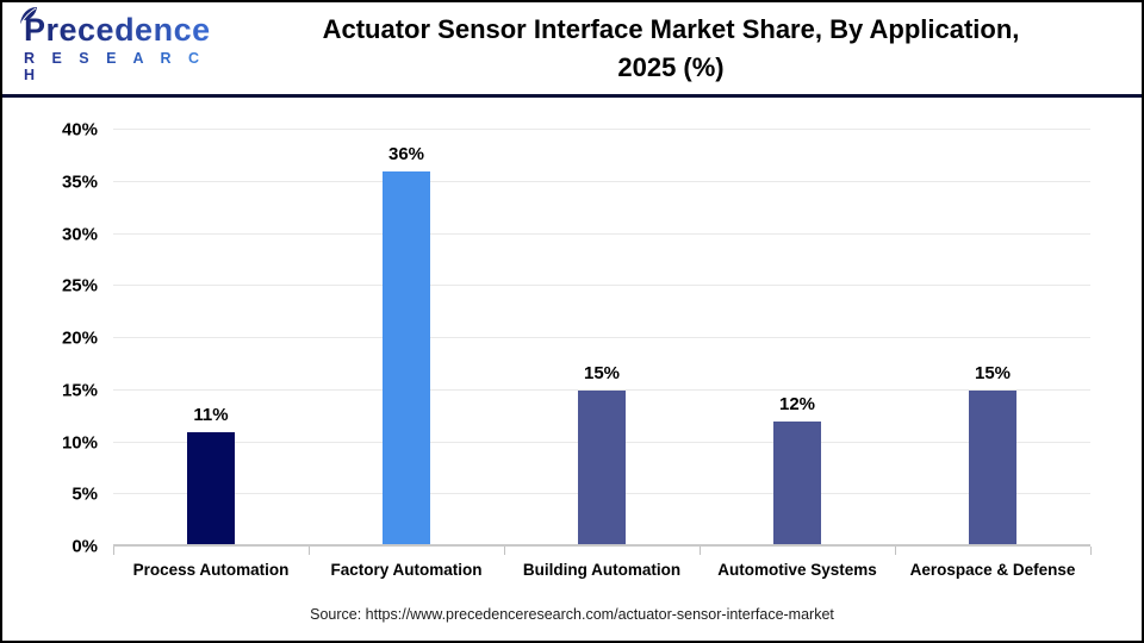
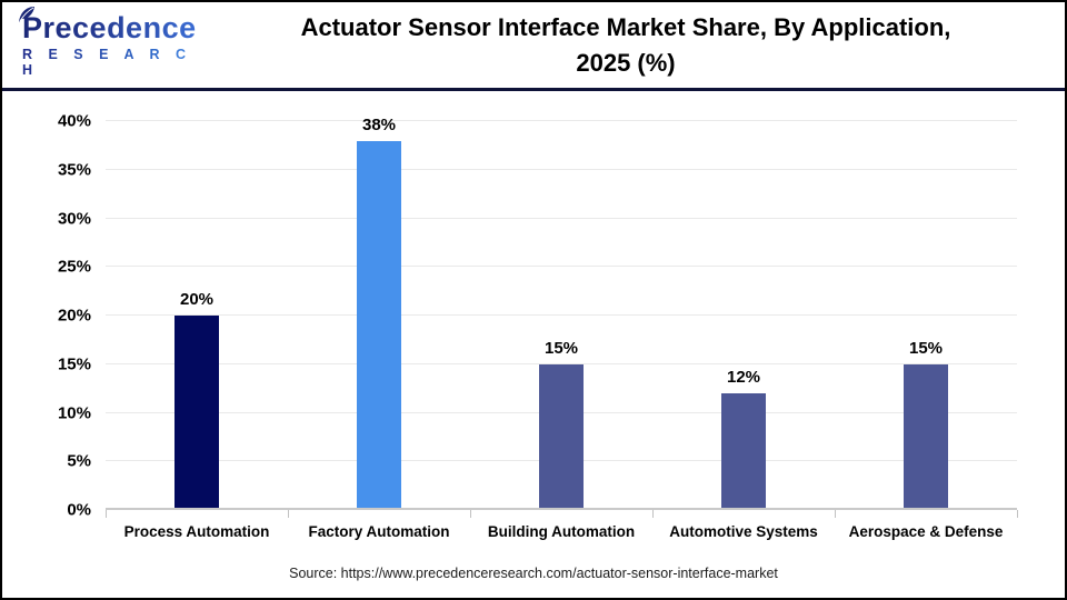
Process Automation: 11% -> 20%
Factory Automation: 36% -> 38%
